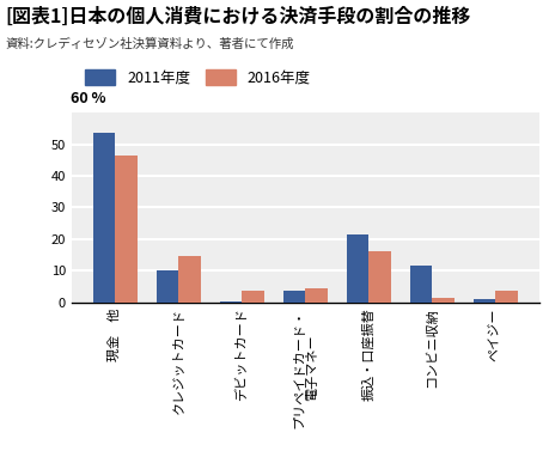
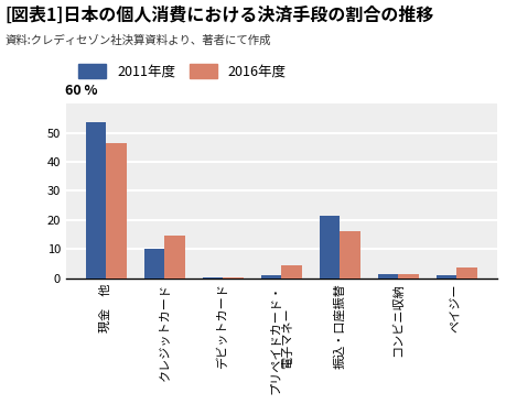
2016年度/デビットカード: 3.5 -> 0.2
2011年度/プリペイドカード・ 電子マネー: 3.5 -> 1.0
2011年度/コンビニ収納: 11.5 -> 1.2
